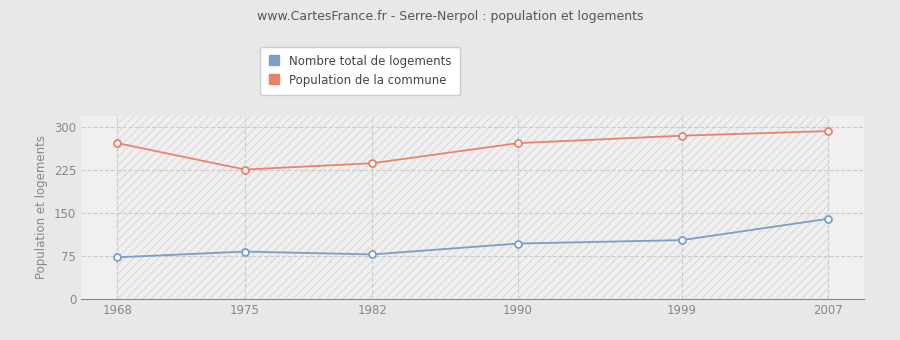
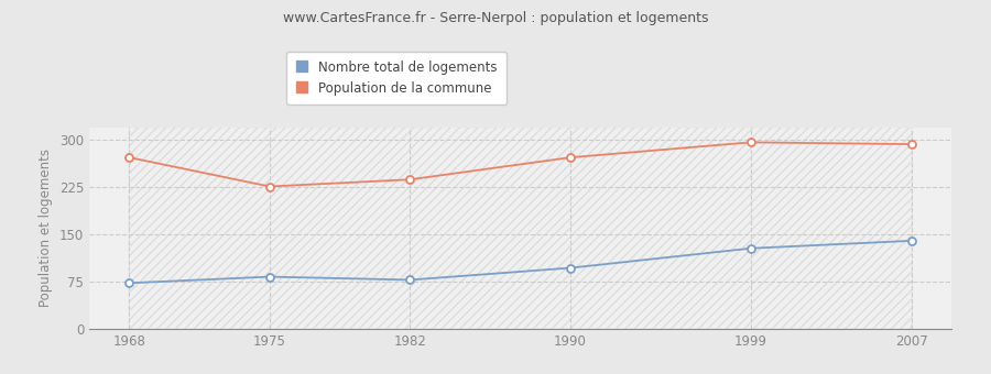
Nombre total de logements/1999: 103 -> 128
Population de la commune/1999: 285 -> 296
